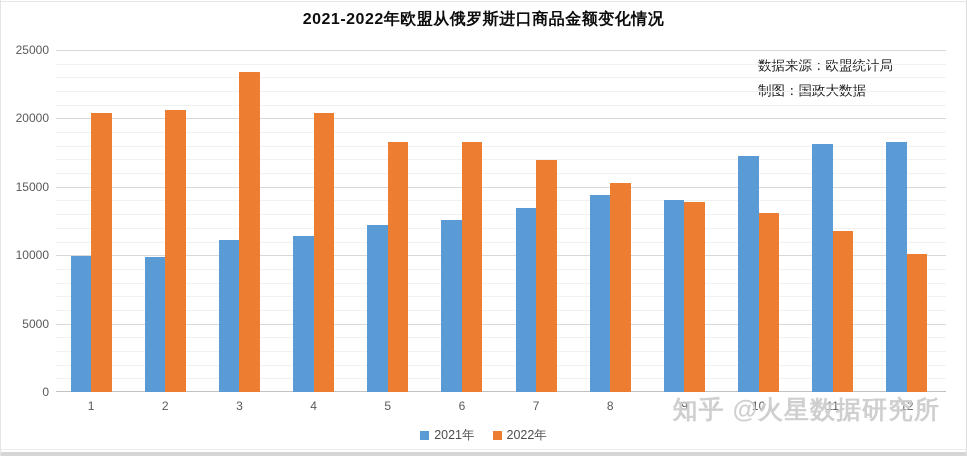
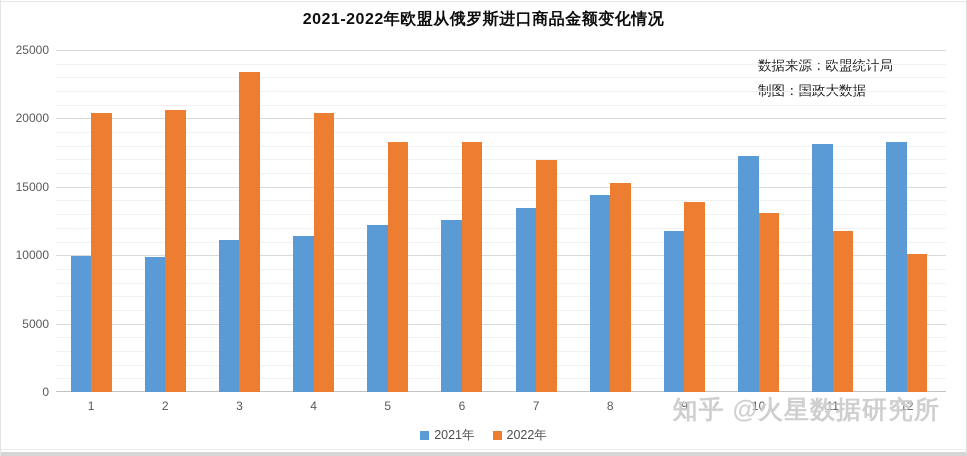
2021年/9: 14000 -> 11800
